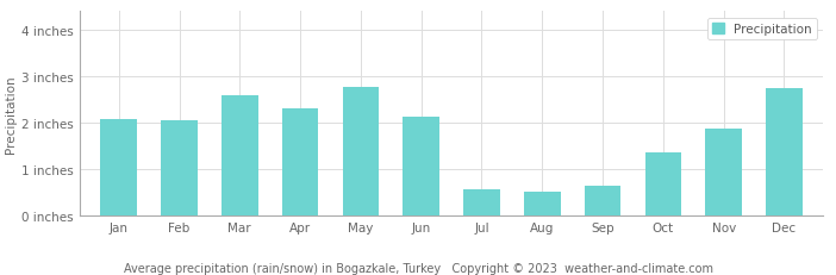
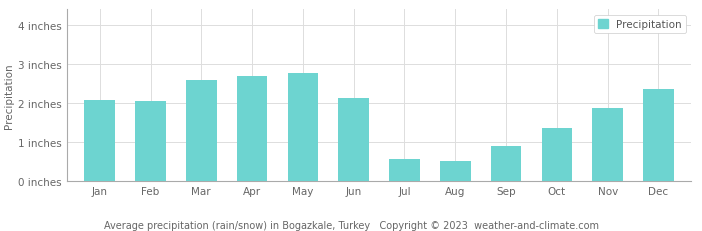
Apr: 2.30 inches -> 2.70 inches
Sep: 0.65 inches -> 0.90 inches
Dec: 2.75 inches -> 2.35 inches
